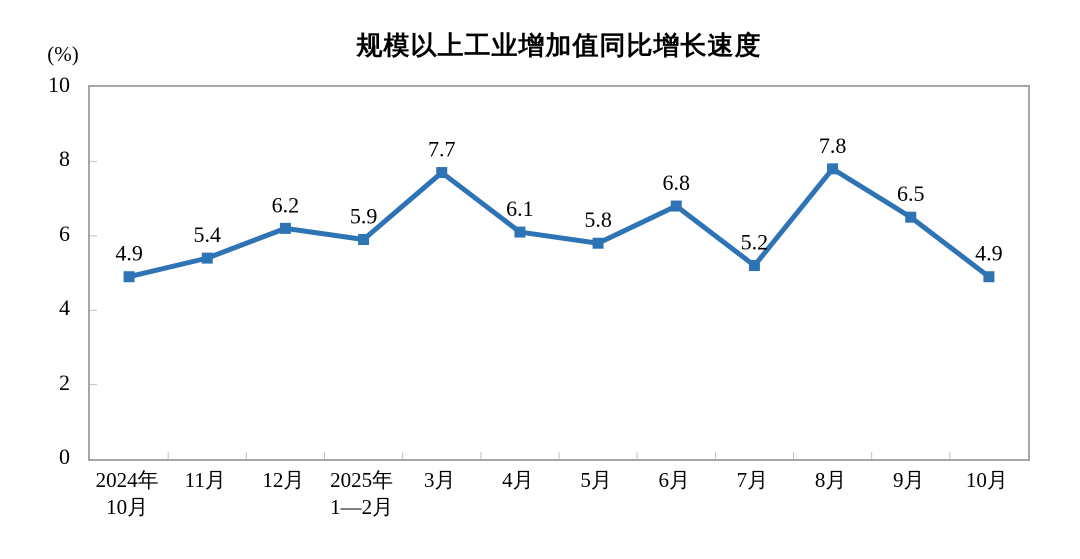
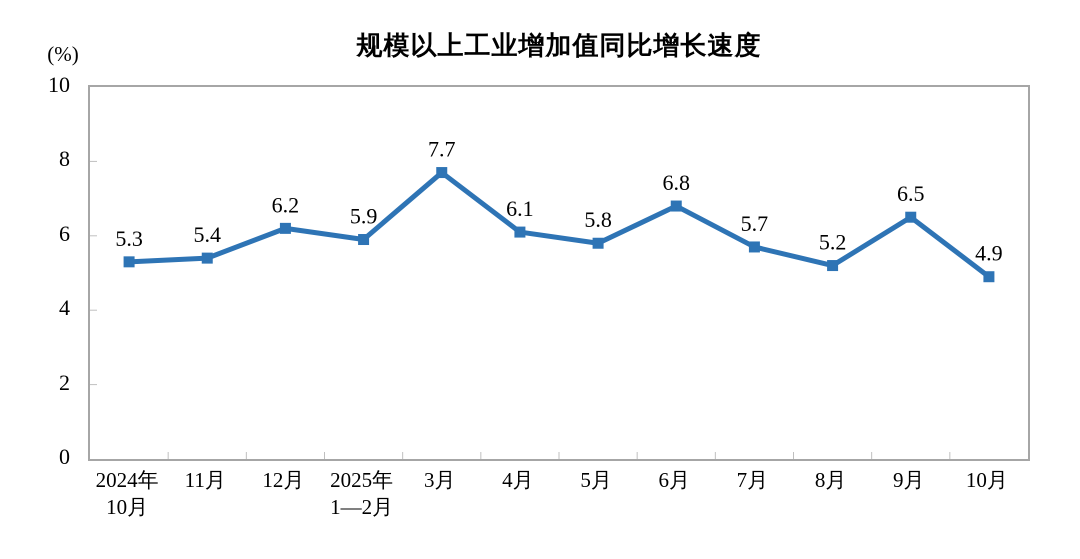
2024年 10月: 4.9 -> 5.3
7月: 5.2 -> 5.7
8月: 7.8 -> 5.2
